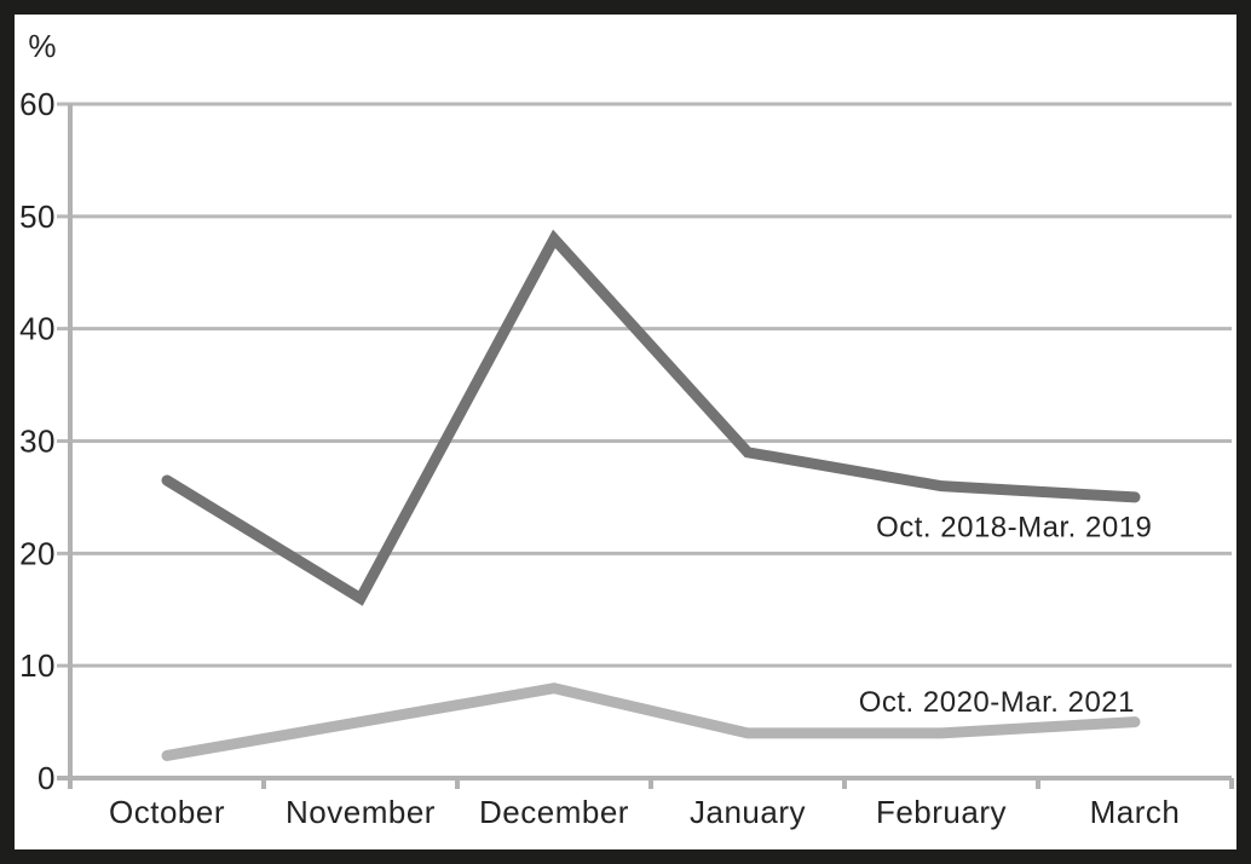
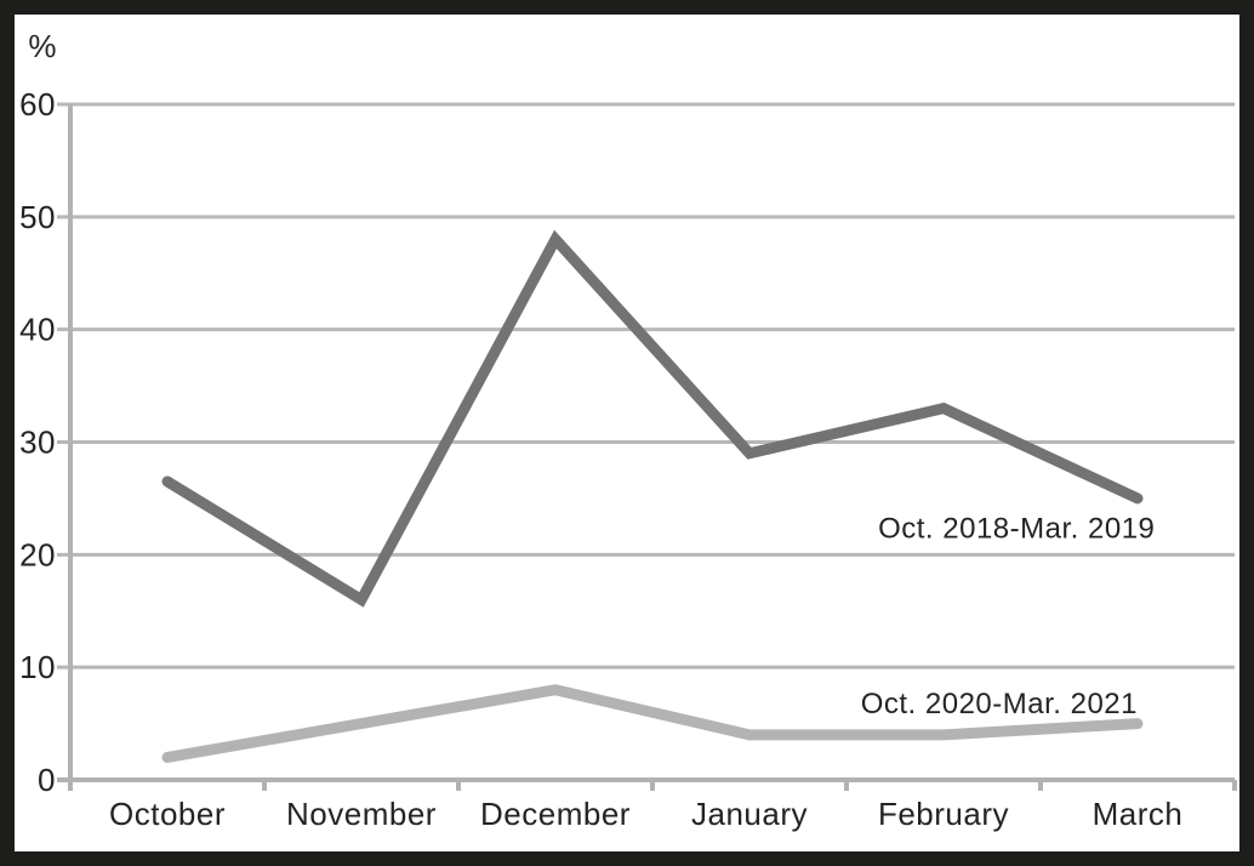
Oct. 2018-Mar. 2019/February: 26 -> 33
